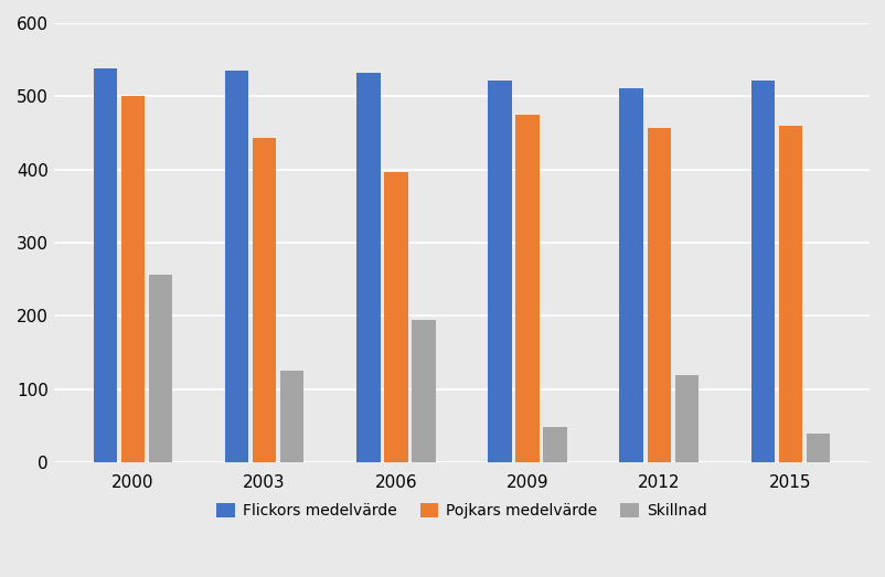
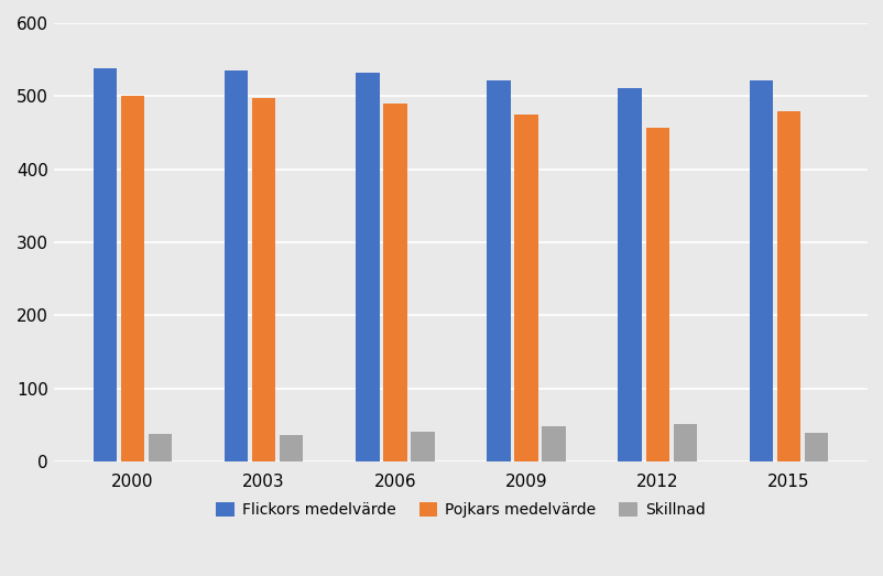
Skillnad/2000: 256 -> 38
Pojkars medelvärde/2003: 444 -> 498
Skillnad/2003: 126 -> 37
Pojkars medelvärde/2006: 396 -> 490
Skillnad/2006: 194 -> 41
Skillnad/2012: 120 -> 51
Pojkars medelvärde/2015: 460 -> 480
